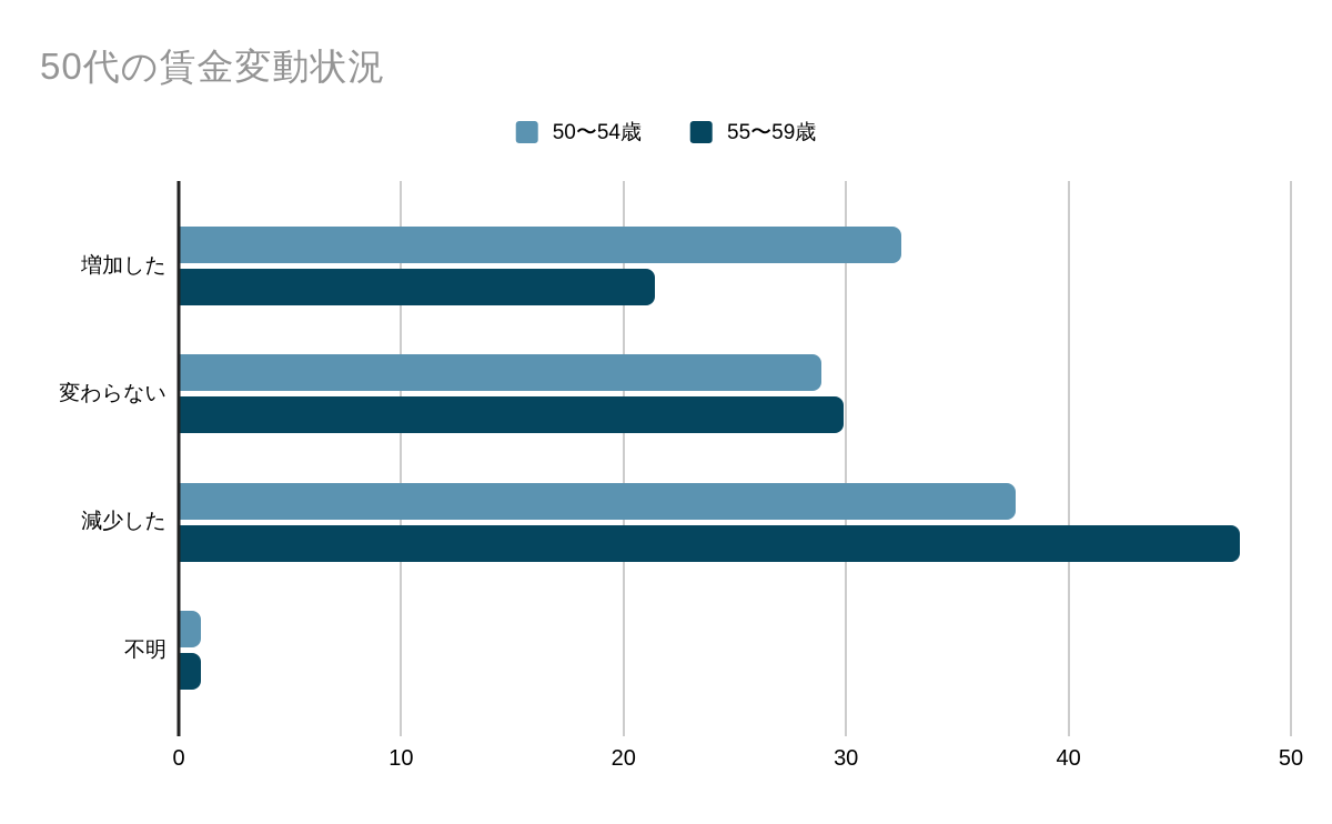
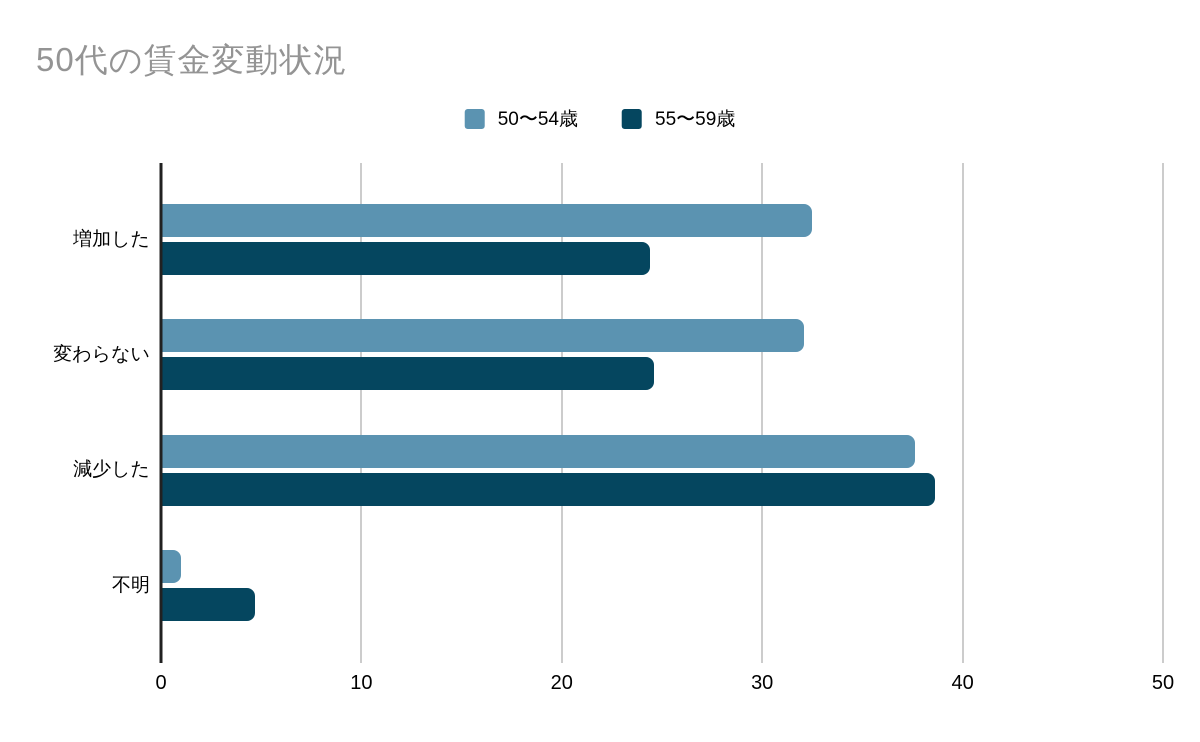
55〜59歳/増加した: 21.4 -> 24.4
50〜54歳/変わらない: 28.9 -> 32.1
55〜59歳/変わらない: 29.9 -> 24.6
55〜59歳/減少した: 47.7 -> 38.6
55〜59歳/不明: 1.0 -> 4.7
